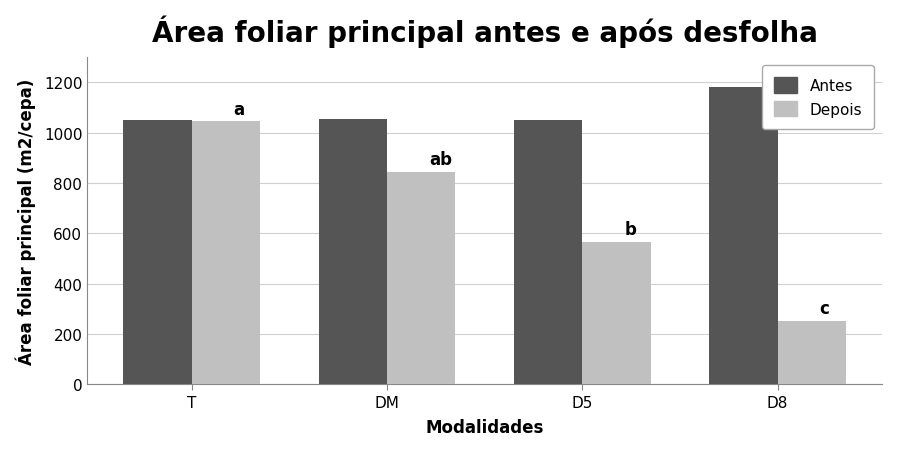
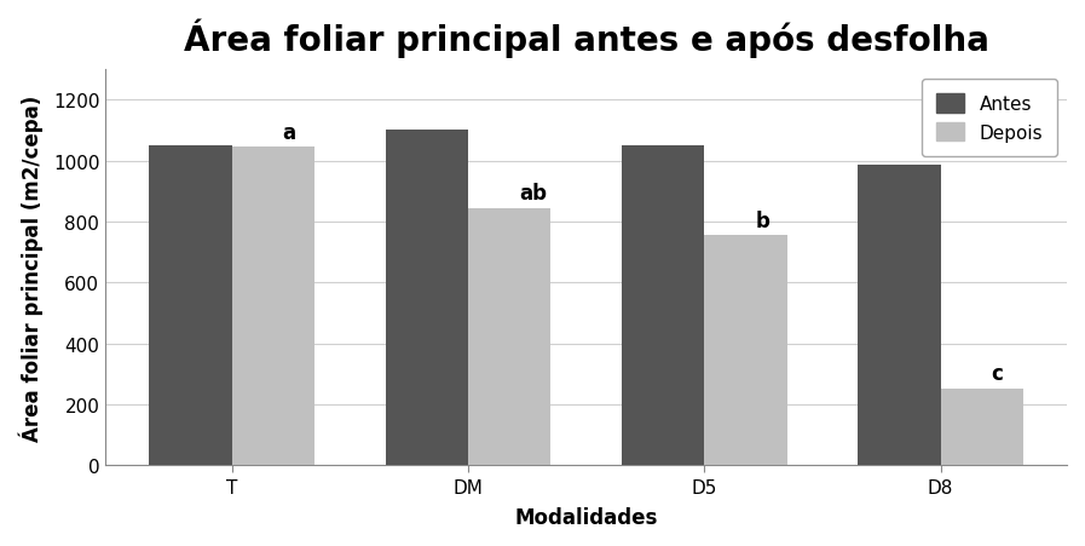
Antes/DM: 1055 -> 1100
Depois/D5: 565 -> 755
Antes/D8: 1180 -> 985
